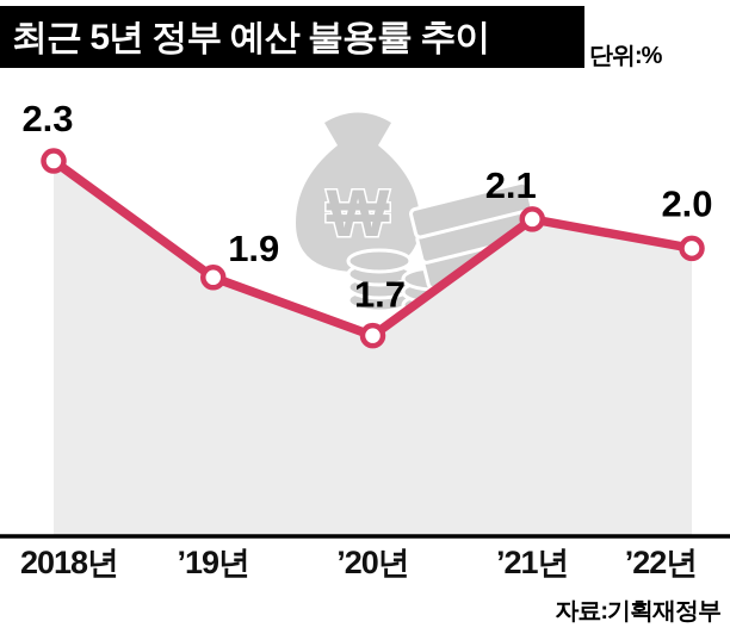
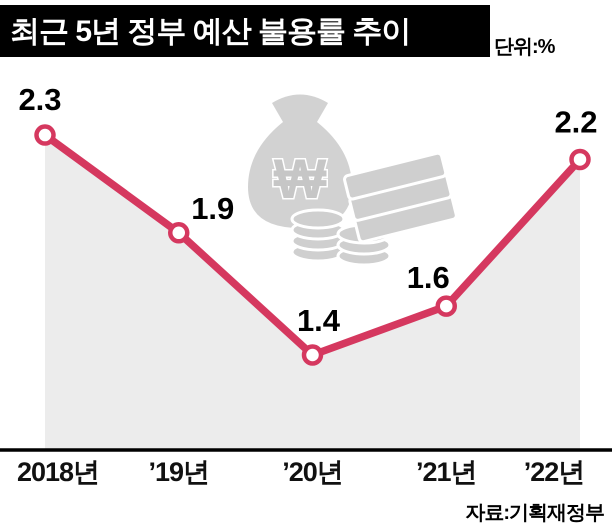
’20년: 1.7 -> 1.4
’21년: 2.1 -> 1.6
’22년: 2.0 -> 2.2
